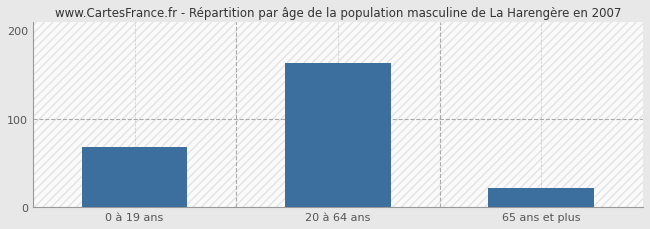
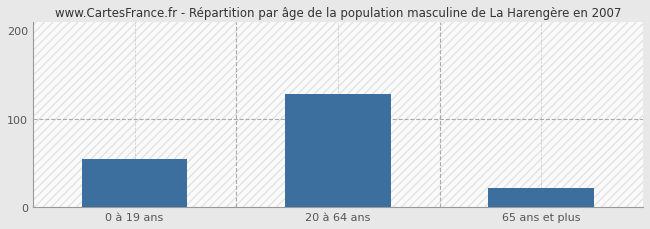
0 à 19 ans: 68 -> 54
20 à 64 ans: 163 -> 128
